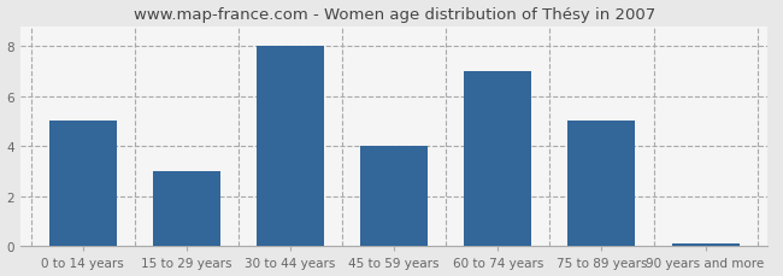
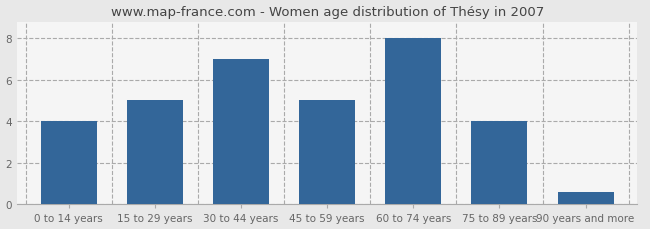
0 to 14 years: 5.0 -> 4.0
15 to 29 years: 3.0 -> 5.0
30 to 44 years: 8.0 -> 7.0
45 to 59 years: 4.0 -> 5.0
60 to 74 years: 7.0 -> 8.0
75 to 89 years: 5.0 -> 4.0
90 years and more: 0.1 -> 0.6
